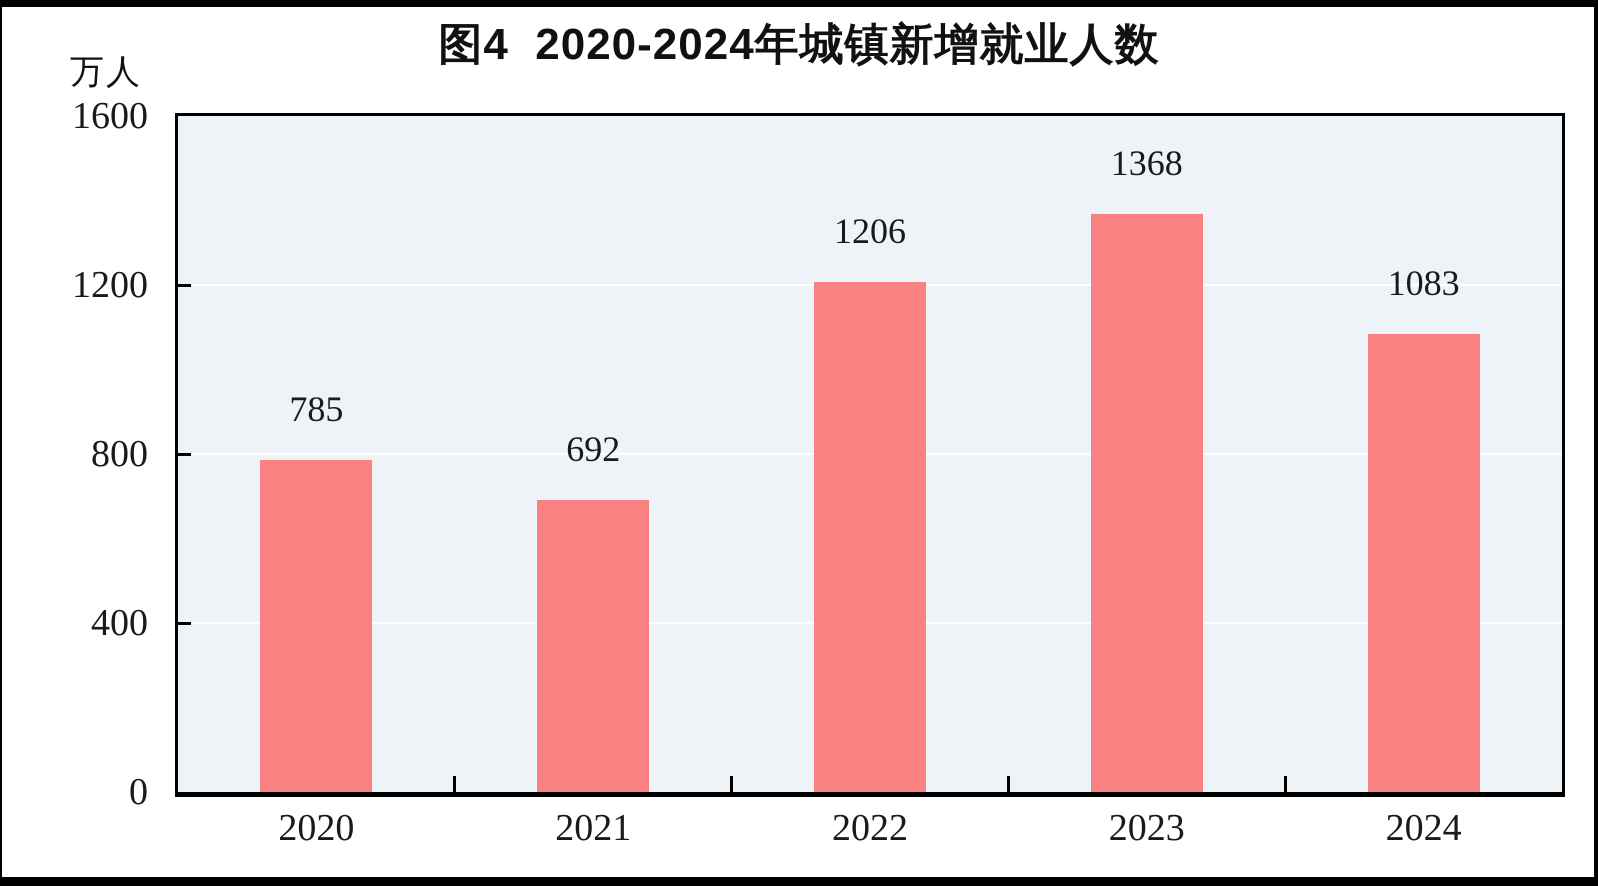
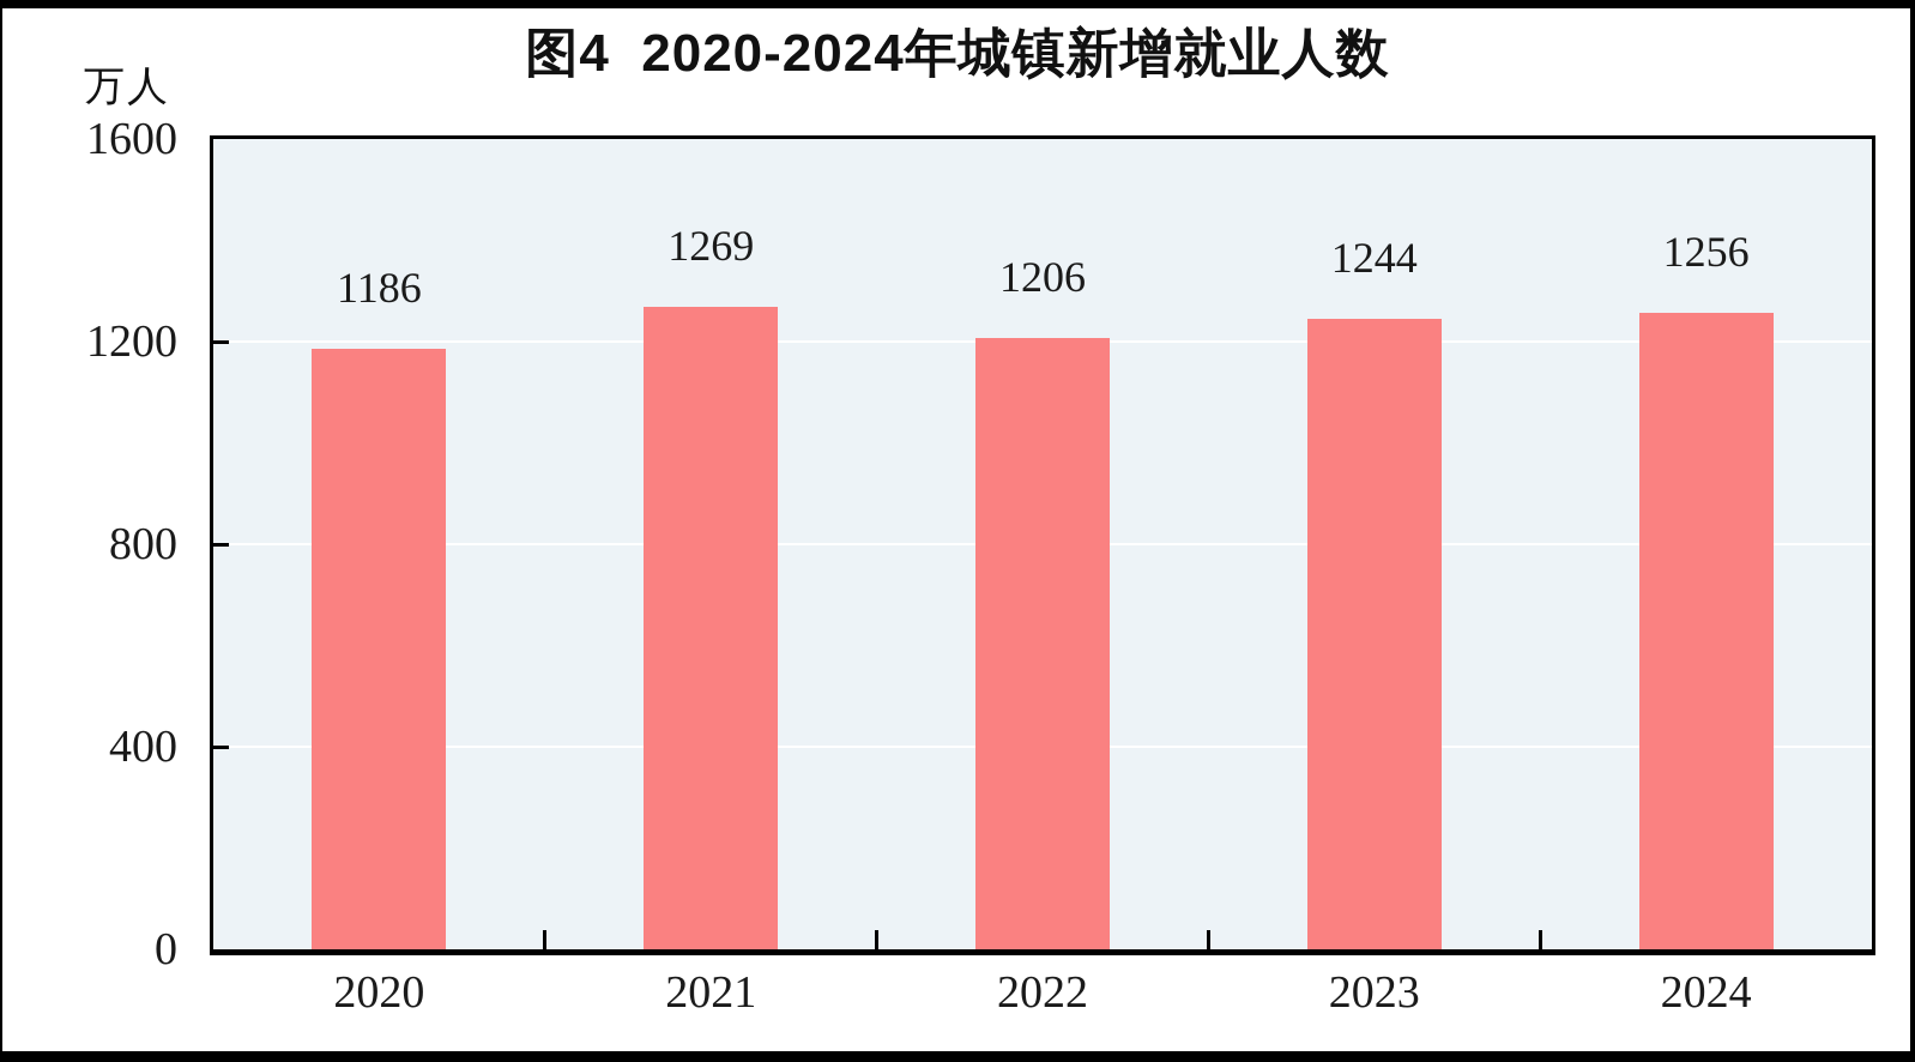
2020: 785 -> 1186
2021: 692 -> 1269
2023: 1368 -> 1244
2024: 1083 -> 1256
